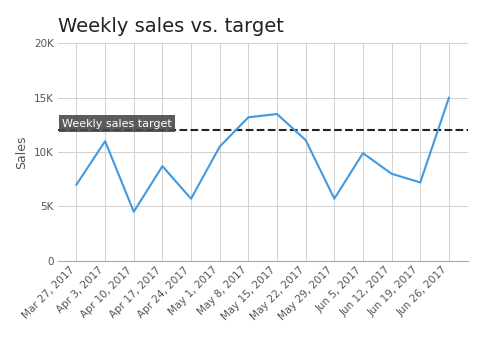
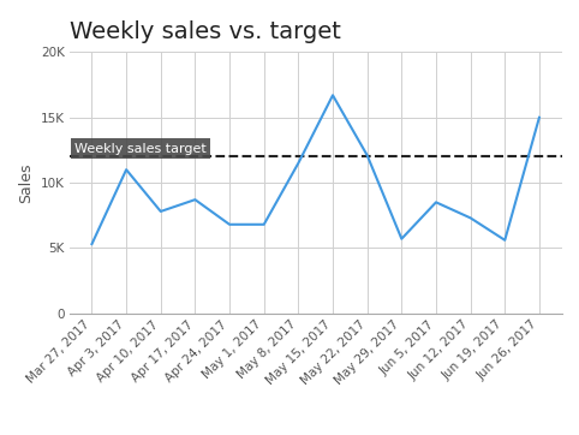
Mar 27, 2017: 7.0K -> 5.3K
Apr 10, 2017: 4.5K -> 7.8K
Apr 24, 2017: 5.7K -> 6.8K
May 1, 2017: 10.5K -> 6.8K
May 8, 2017: 13.2K -> 11.5K
May 15, 2017: 13.5K -> 16.7K
May 22, 2017: 11.1K -> 12.1K
Jun 5, 2017: 9.9K -> 8.5K
Jun 12, 2017: 8.0K -> 7.3K
Jun 19, 2017: 7.2K -> 5.6K
